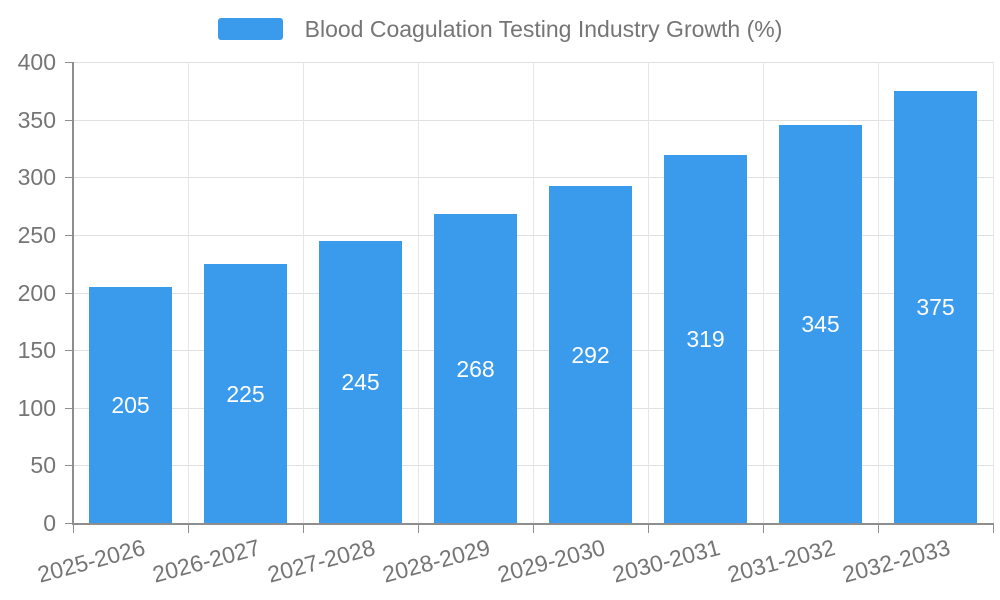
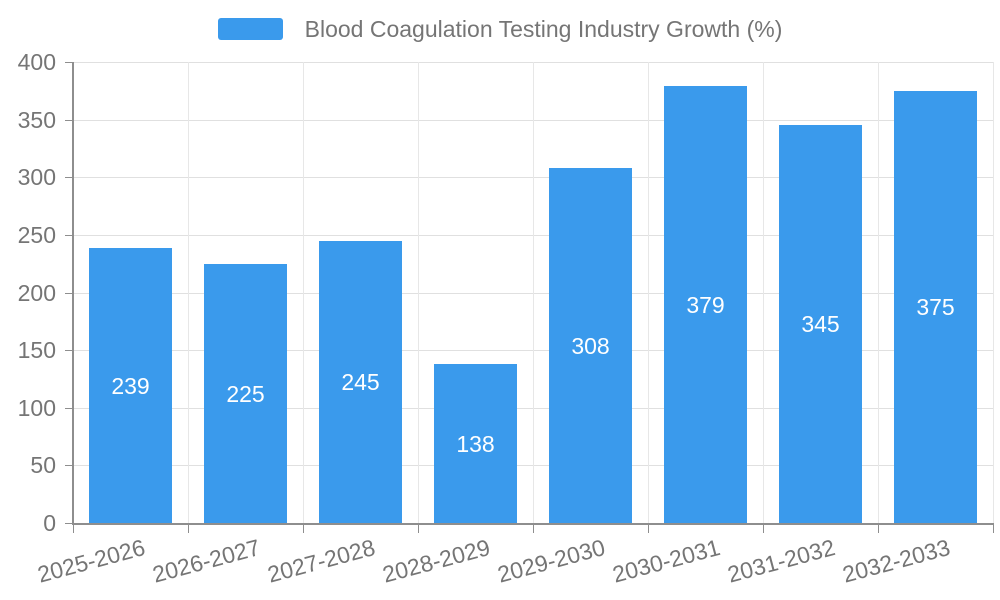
2025-2026: 205 -> 239
2028-2029: 268 -> 138
2029-2030: 292 -> 308
2030-2031: 319 -> 379
